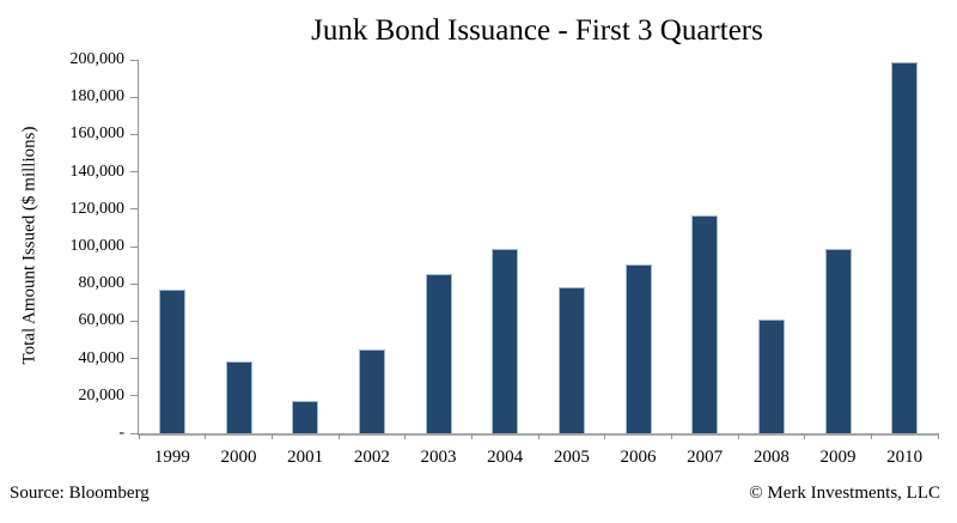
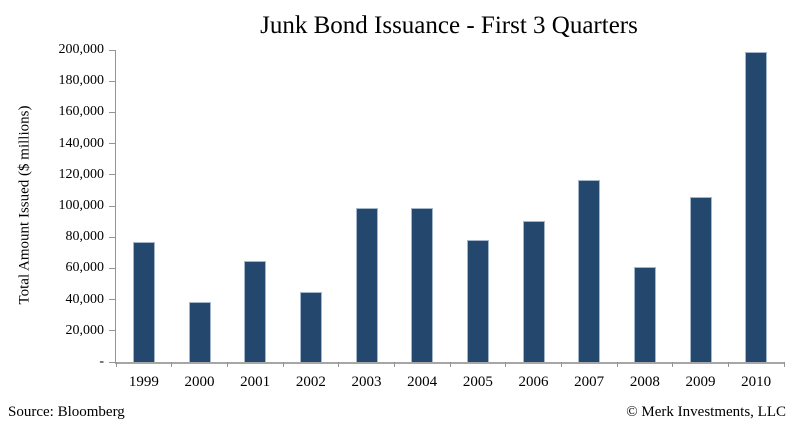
2001: 17000 -> 64000
2003: 85000 -> 99000
2009: 99000 -> 106000
